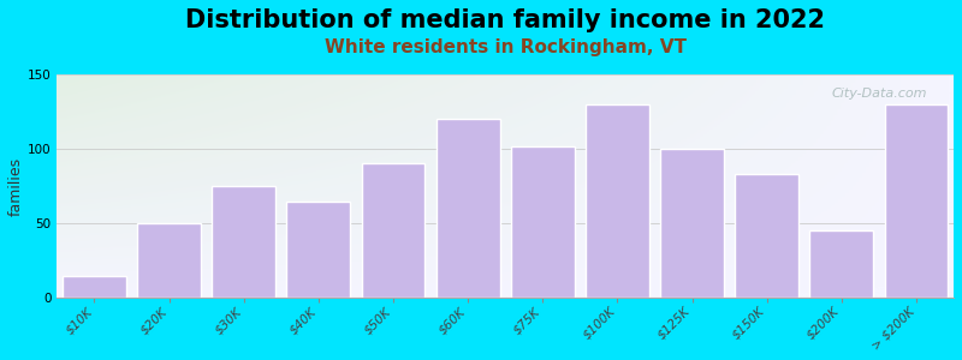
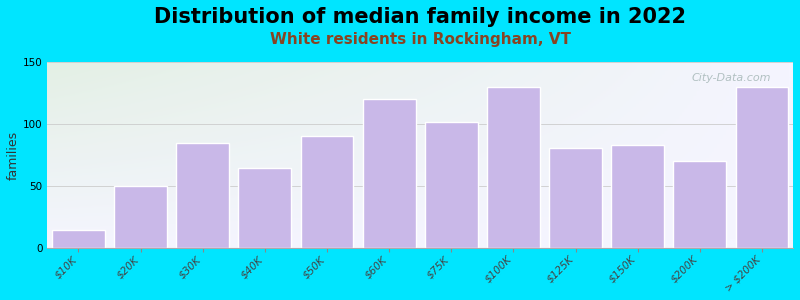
$30K: 75 -> 85
$125K: 100 -> 81
$200K: 45 -> 70
